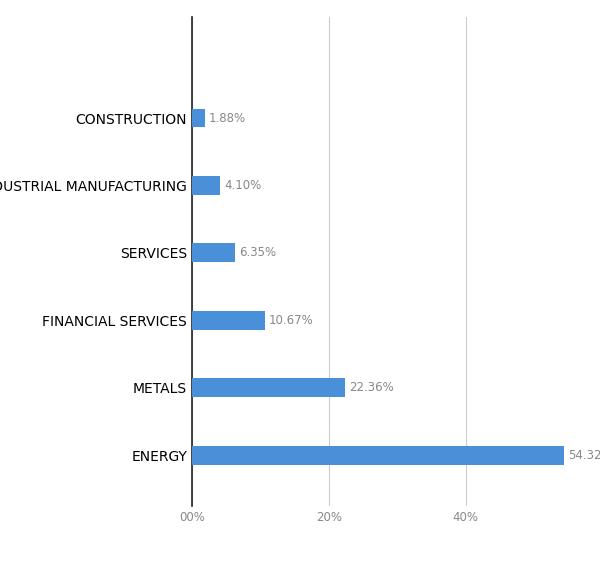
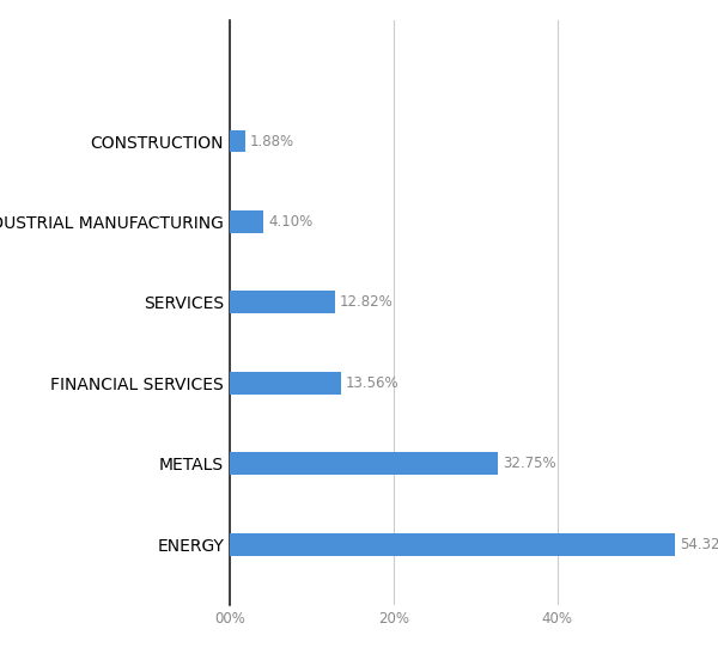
SERVICES: 6.35% -> 12.82%
FINANCIAL SERVICES: 10.67% -> 13.56%
METALS: 22.36% -> 32.75%
